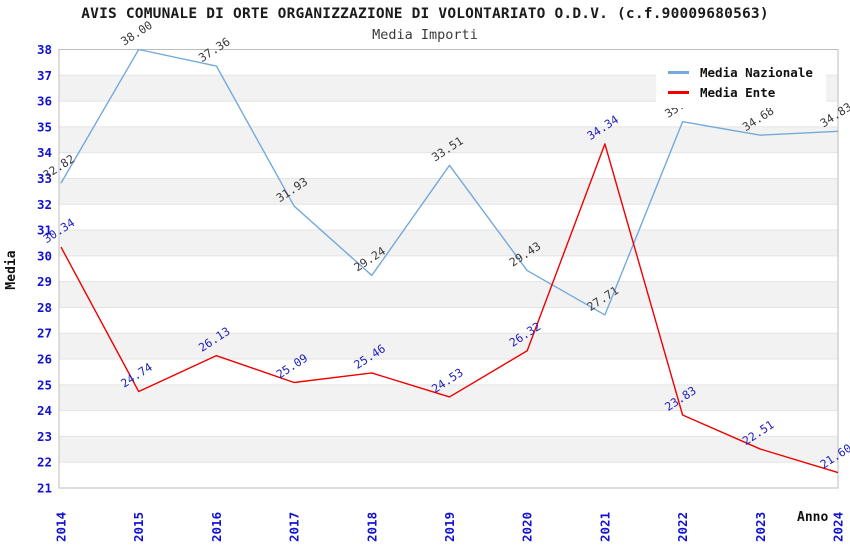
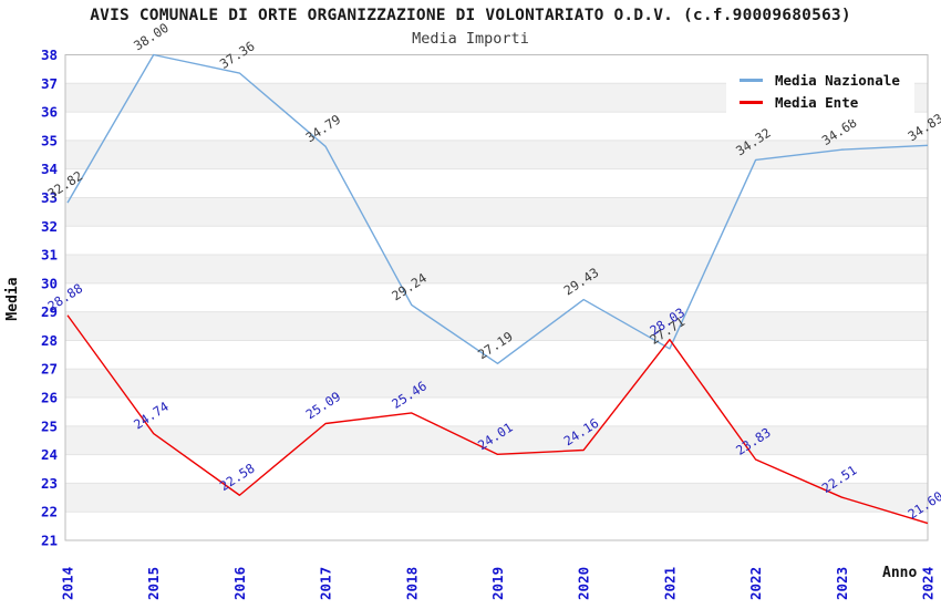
Media Ente/2014: 30.34 -> 28.88
Media Ente/2016: 26.13 -> 22.58
Media Nazionale/2017: 31.93 -> 34.79
Media Nazionale/2019: 33.51 -> 27.19
Media Ente/2019: 24.53 -> 24.01
Media Ente/2020: 26.32 -> 24.16
Media Ente/2021: 34.34 -> 28.03
Media Nazionale/2022: 35.20 -> 34.32
